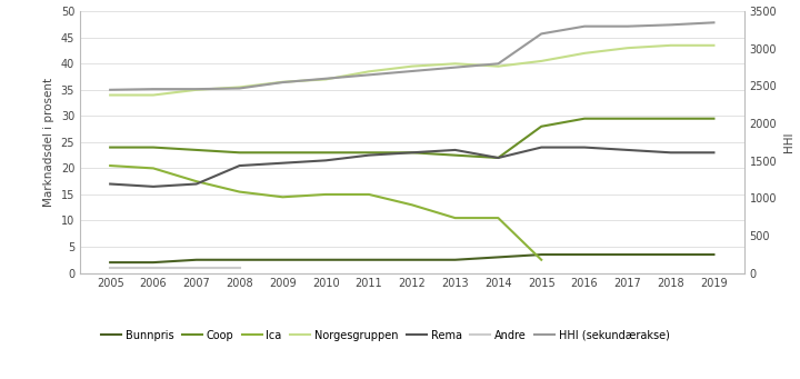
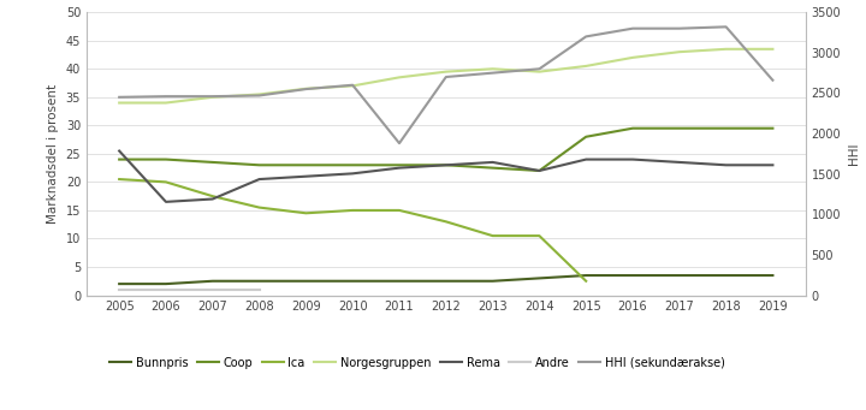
Rema/2005: 17.0 -> 25.5
HHI (sekundærakse)/2011: 2650 -> 1880
HHI (sekundærakse)/2019: 3350 -> 2660
